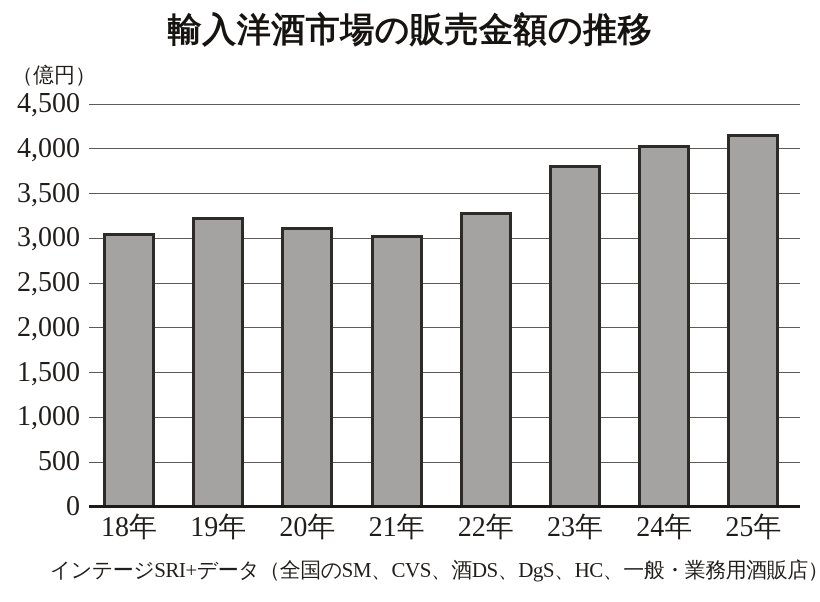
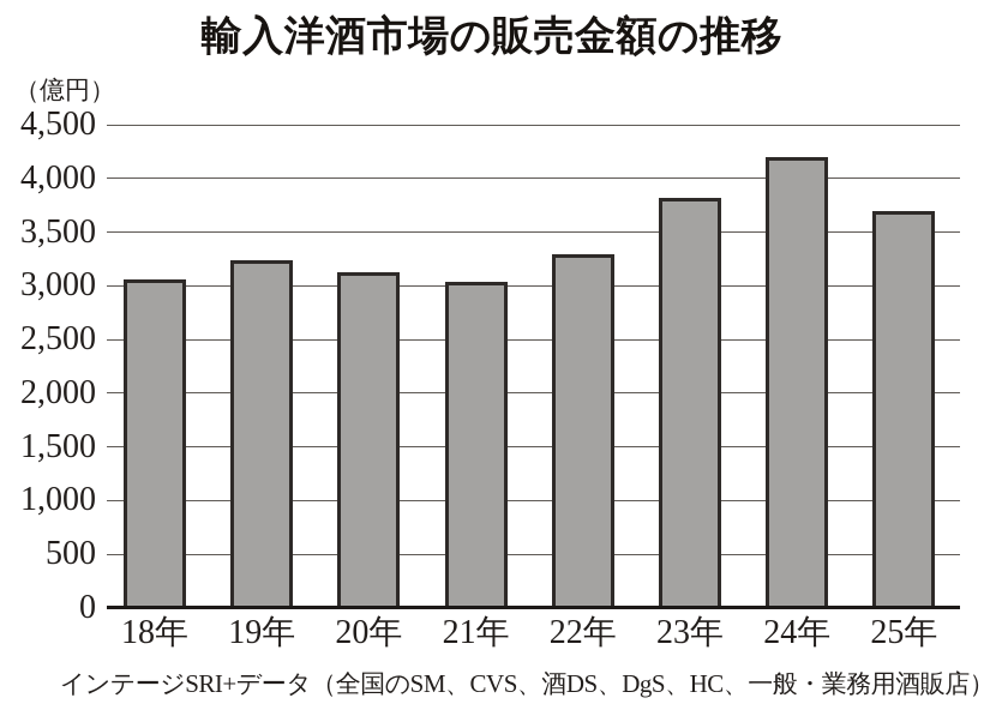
24年: 4000 -> 4200
25年: 4200 -> 3700
